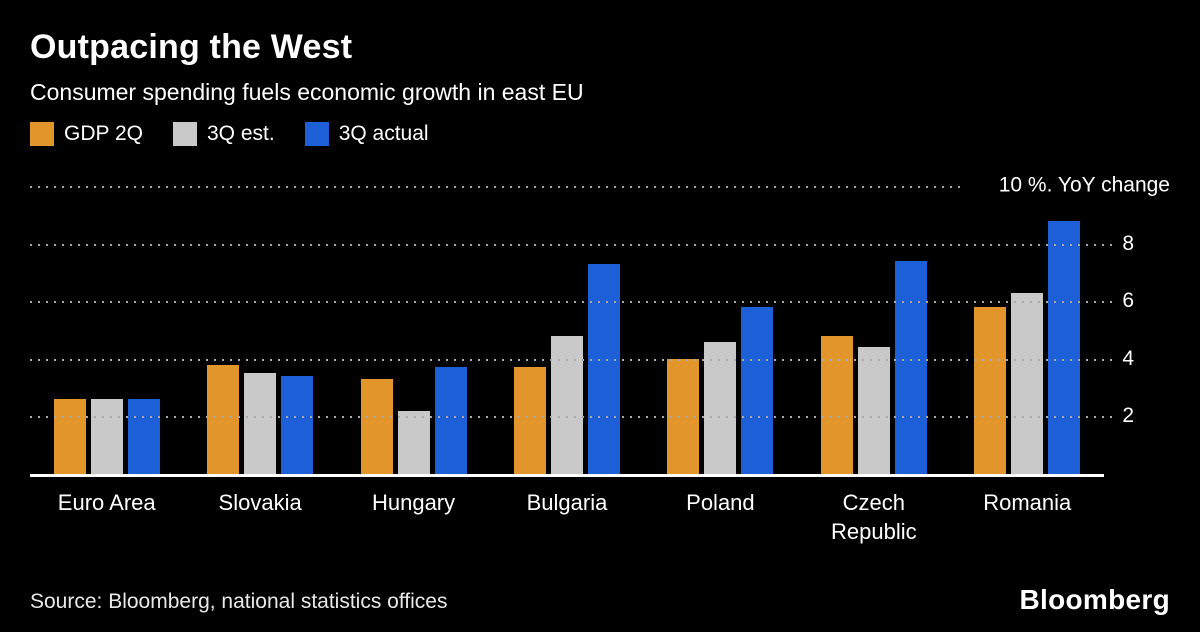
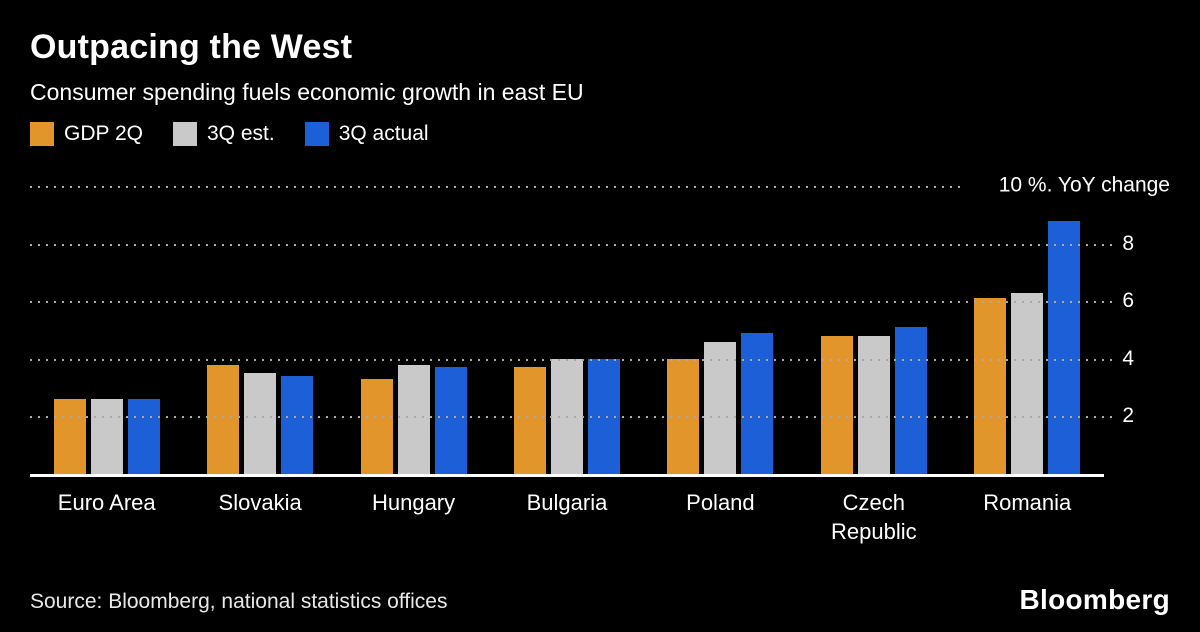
3Q est./Hungary: 2.2 -> 3.8
3Q est./Bulgaria: 4.8 -> 4.0
3Q actual/Bulgaria: 7.3 -> 4.0
3Q actual/Poland: 5.8 -> 4.9
3Q est./Czech Republic: 4.4 -> 4.8
3Q actual/Czech Republic: 7.4 -> 5.1
GDP 2Q/Romania: 5.8 -> 6.1
